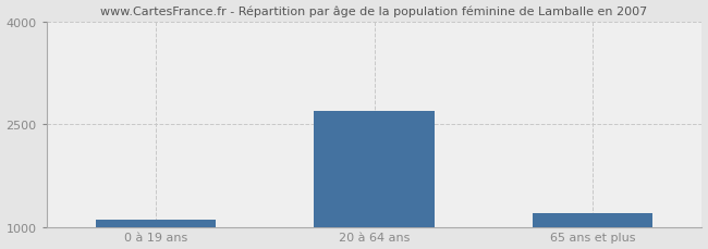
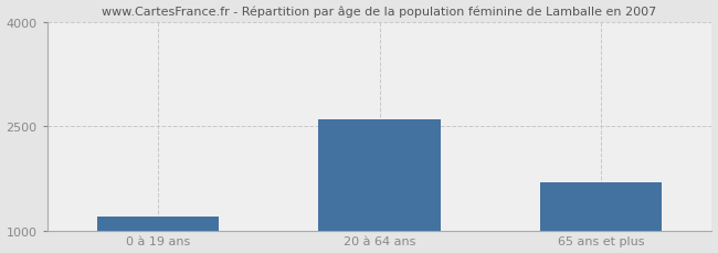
0 à 19 ans: 1100 -> 1200
20 à 64 ans: 2700 -> 2600
65 ans et plus: 1200 -> 1700
